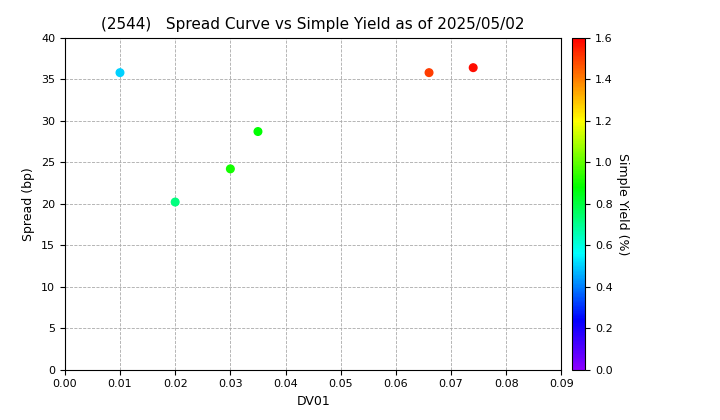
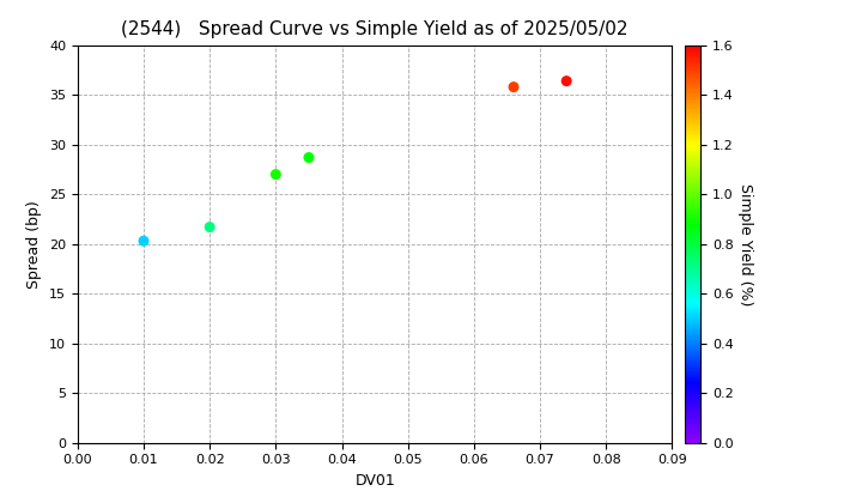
0.01: 35.8 -> 20.3
0.02: 20.2 -> 21.7
0.03: 24.2 -> 27.0
